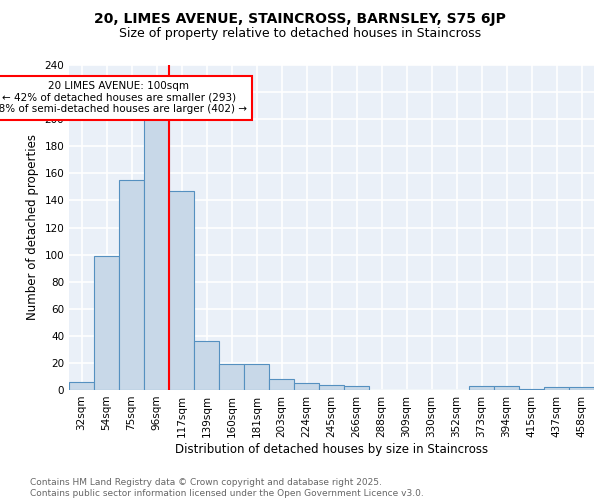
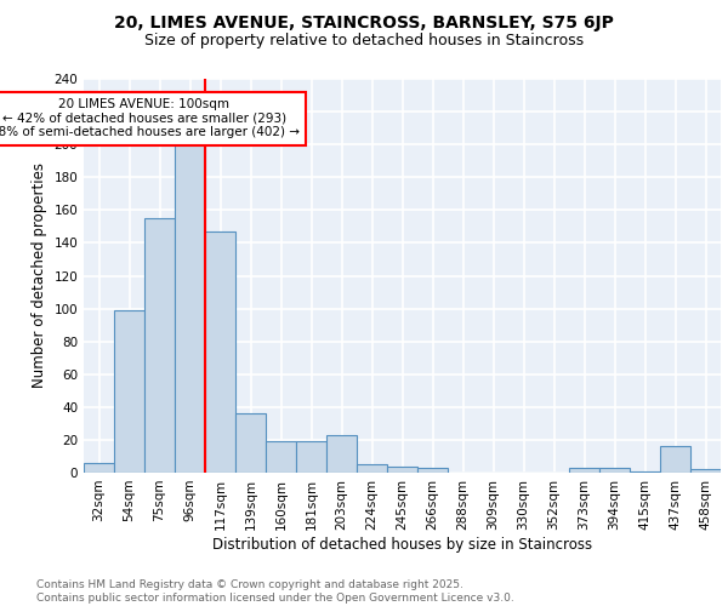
203sqm: 8 -> 23
437sqm: 2 -> 16
